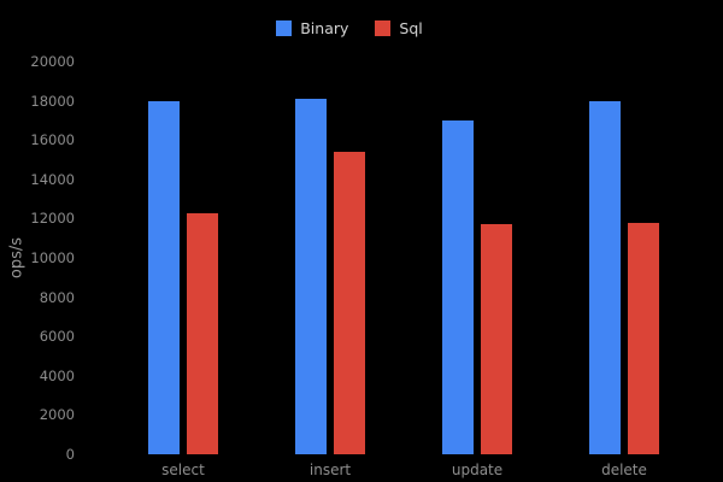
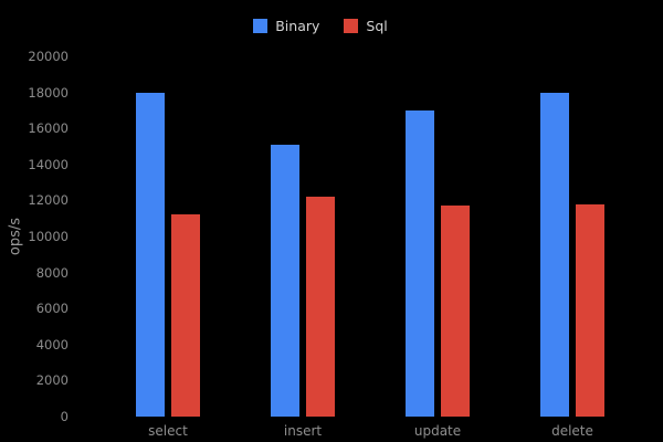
Sql/select: 12300 -> 11200
Binary/insert: 18100 -> 15100
Sql/insert: 15400 -> 12200
